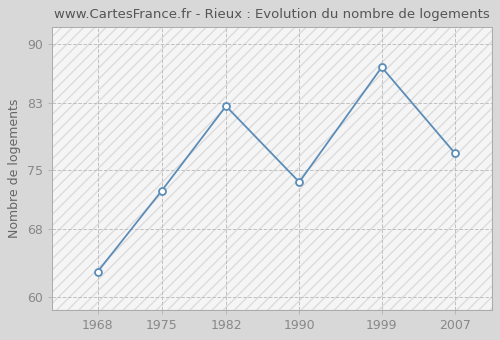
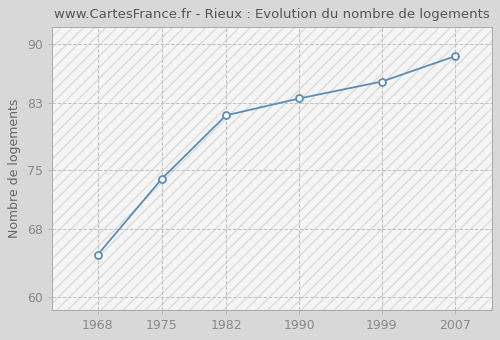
1968: 63.0 -> 65.0
1975: 72.6 -> 74.0
1982: 82.6 -> 81.5
1990: 73.6 -> 83.5
1999: 87.2 -> 85.5
2007: 77.0 -> 88.5
